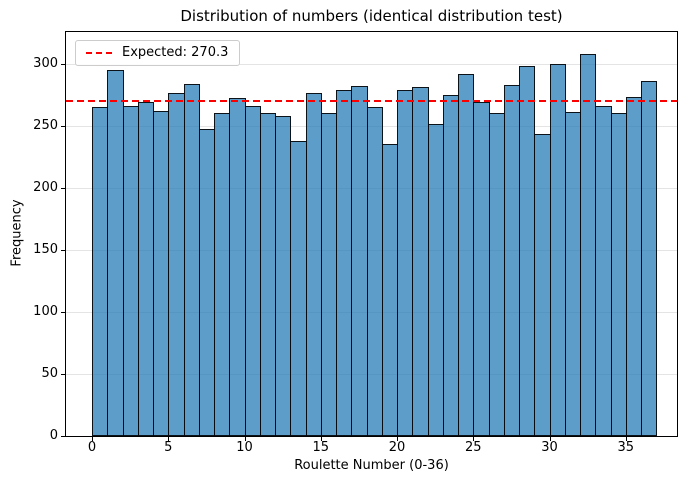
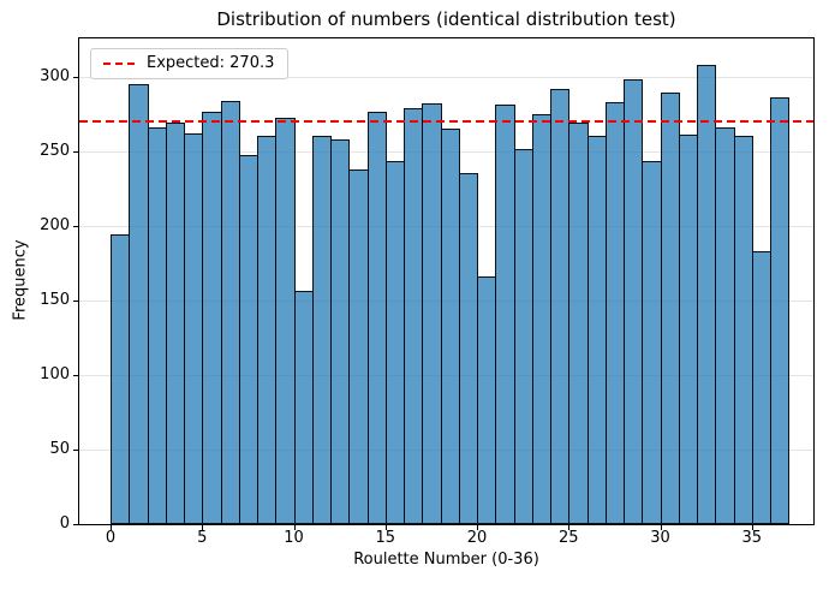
0: 265 -> 194
10: 266 -> 156
15: 260 -> 243
20: 279 -> 166
30: 300 -> 289
35: 273 -> 183
